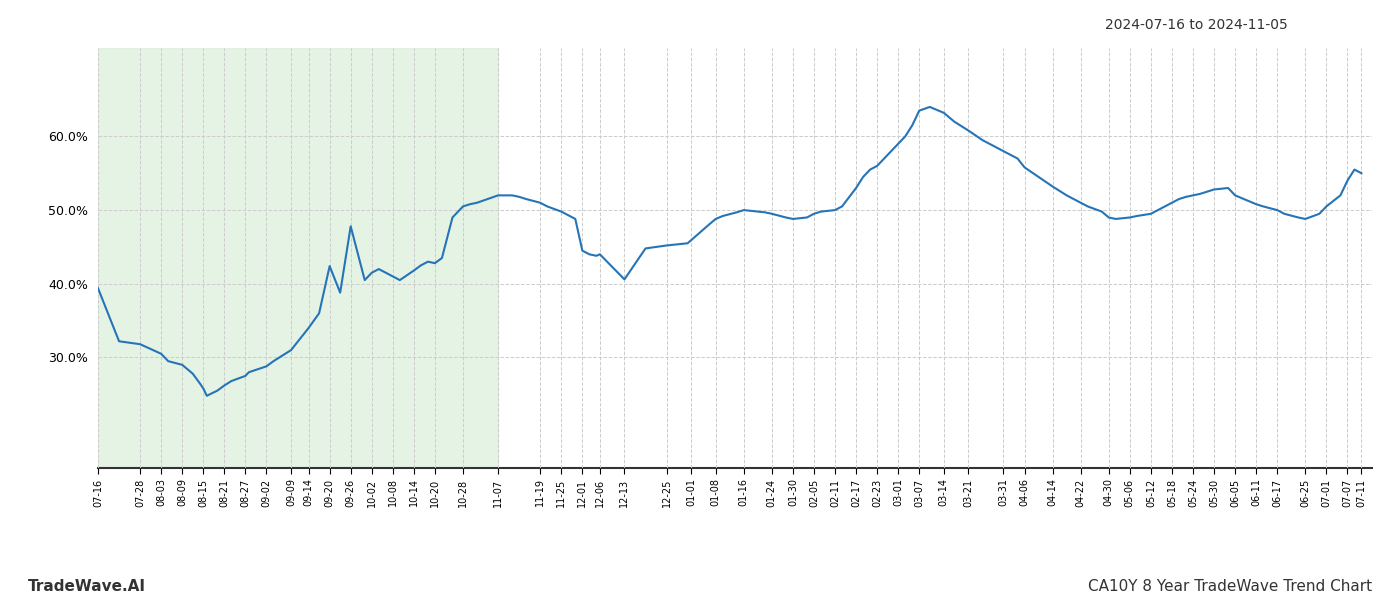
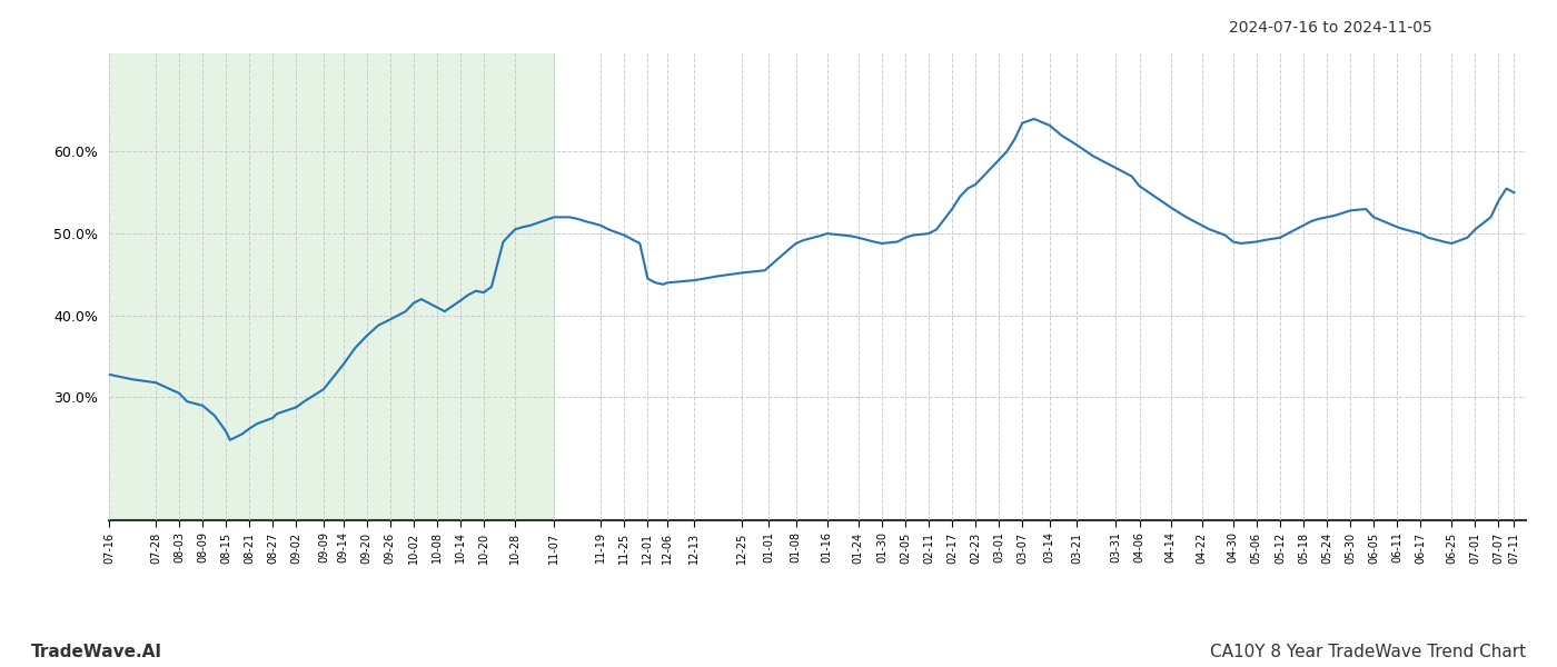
07-16: 39.4% -> 32.8%
09-20: 42.4% -> 37.5%
09-26: 47.8% -> 39.5%
12-13: 40.6% -> 44.3%
